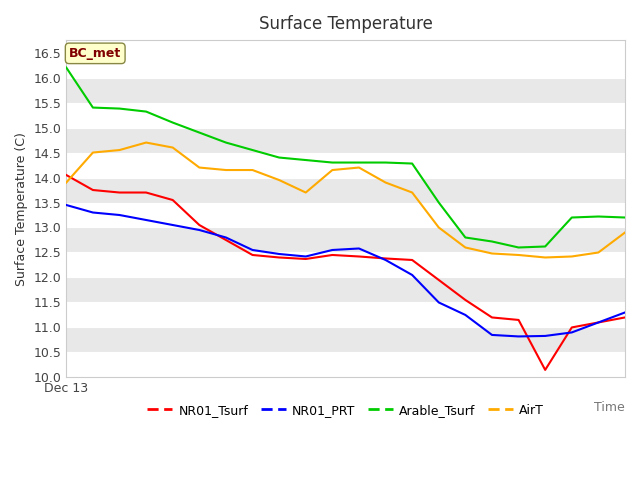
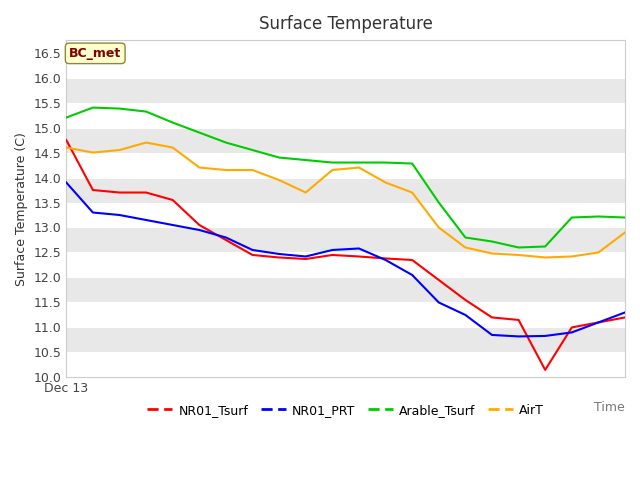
NR01_Tsurf/Dec 13: 14.05 -> 14.75
NR01_PRT/Dec 13: 13.45 -> 13.90
Arable_Tsurf/Dec 13: 16.20 -> 15.20
AirT/Dec 13: 13.90 -> 14.60
